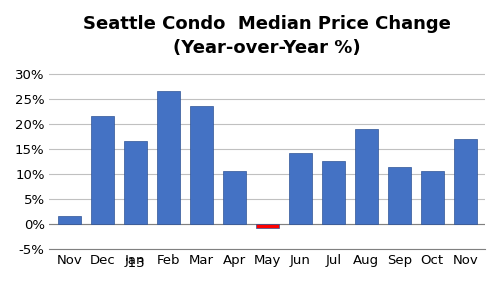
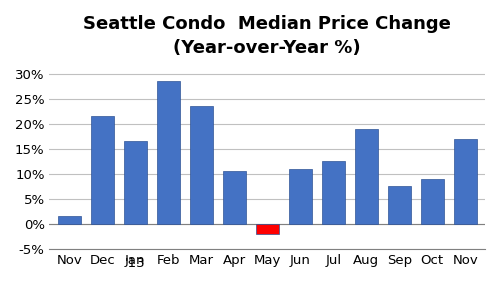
Feb: 26.6% -> 28.5%
May: -0.8% -> -2.0%
Jun: 14.2% -> 11.0%
Sep: 11.4% -> 7.5%
Oct: 10.6% -> 9.0%
